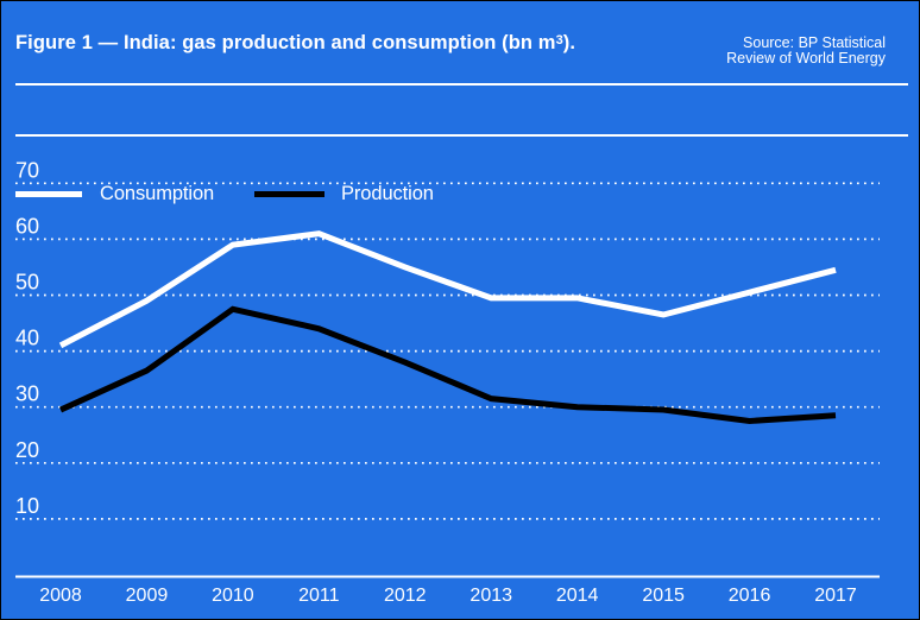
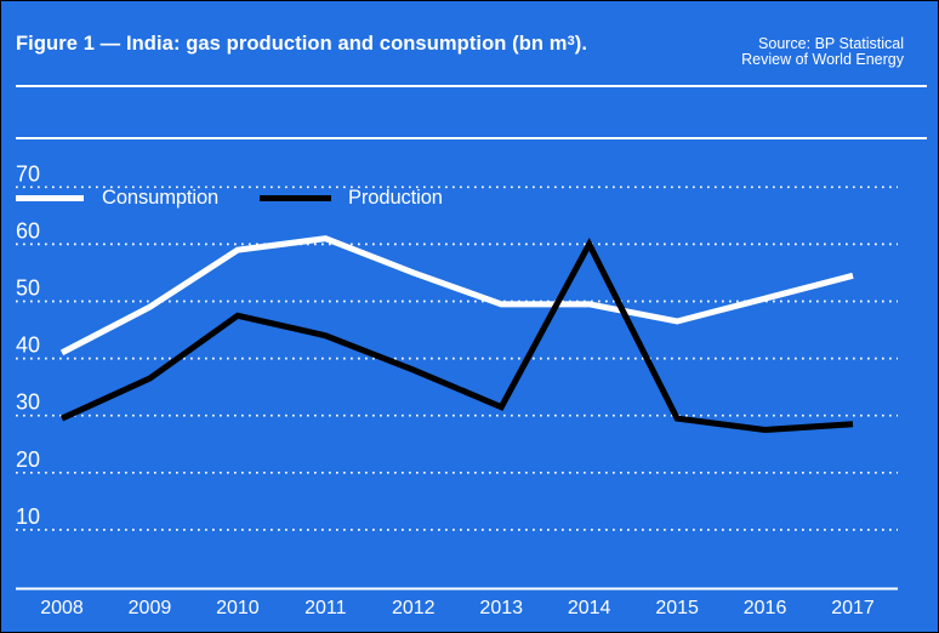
Production/2014: 30 -> 60
